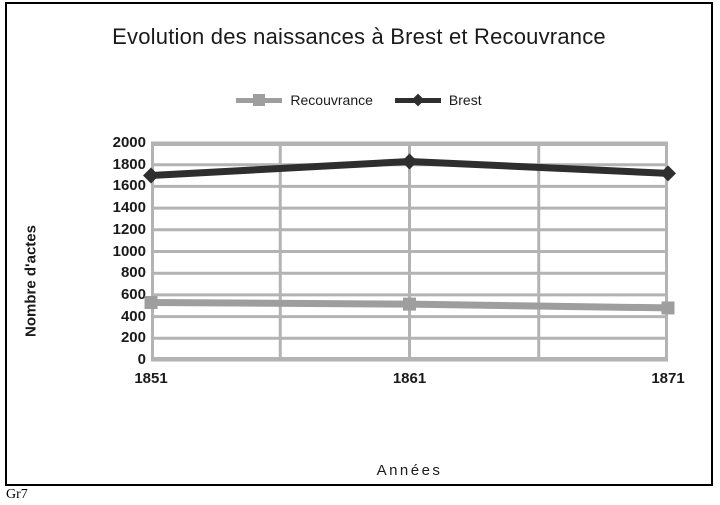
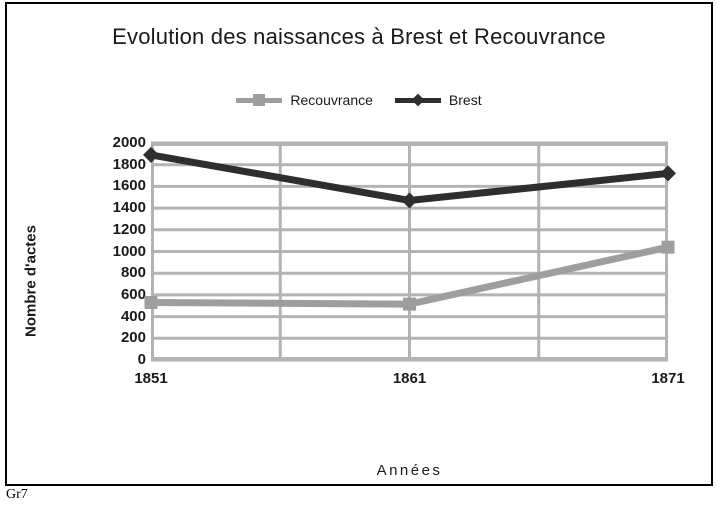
Brest/1851: 1700 -> 1890
Brest/1861: 1830 -> 1470
Recouvrance/1871: 480 -> 1040
